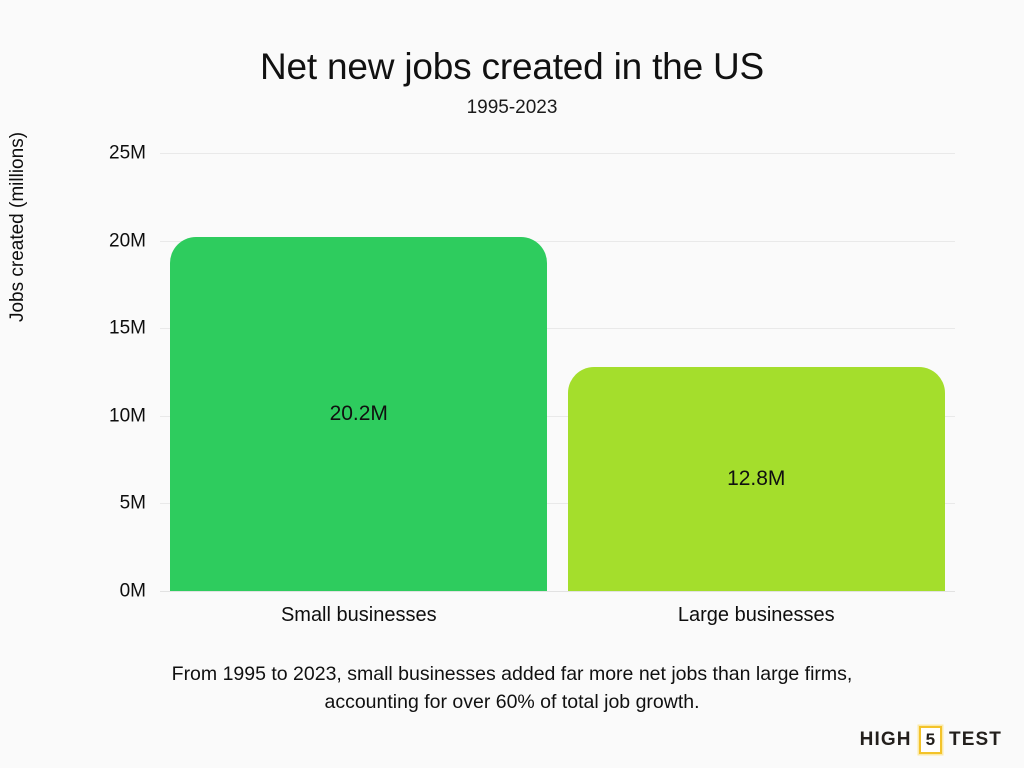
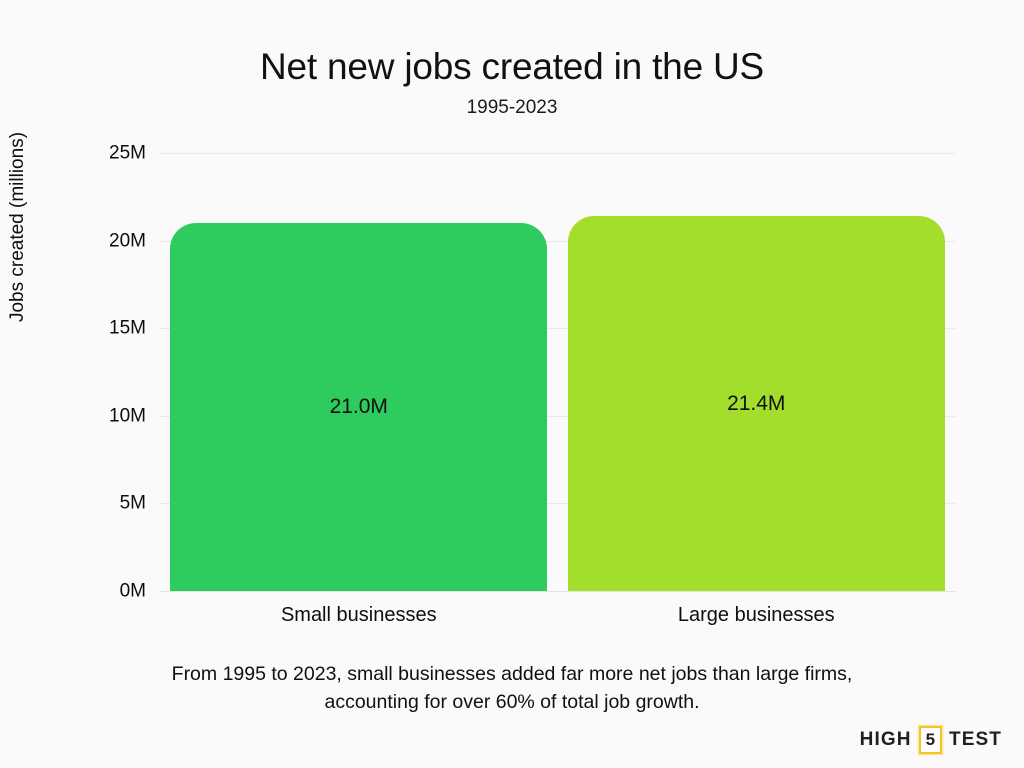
Small businesses: 20.2M -> 21.0M
Large businesses: 12.8M -> 21.4M
